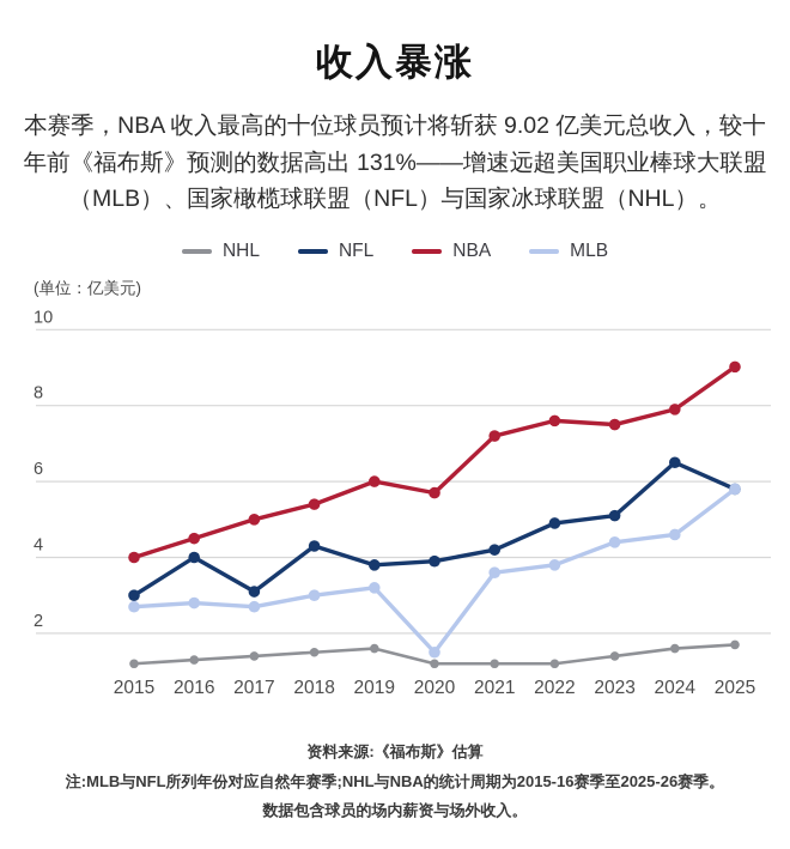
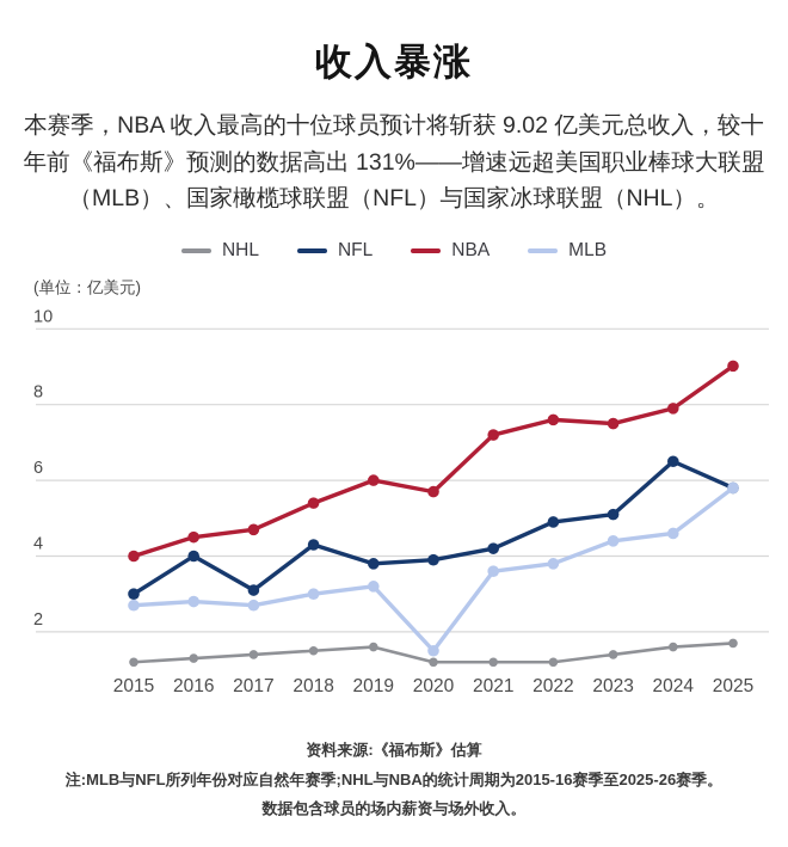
NBA/2017: 5.0 -> 4.7
